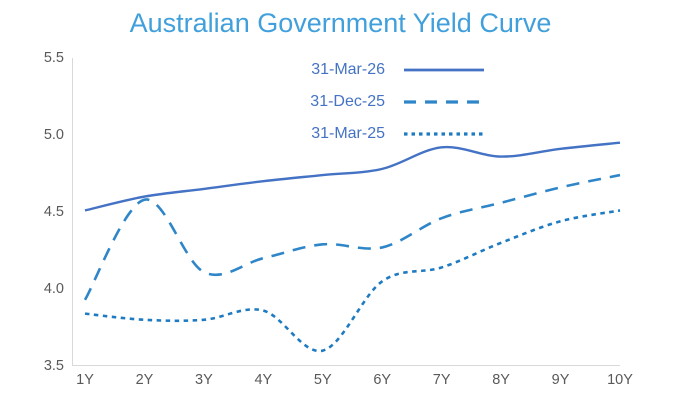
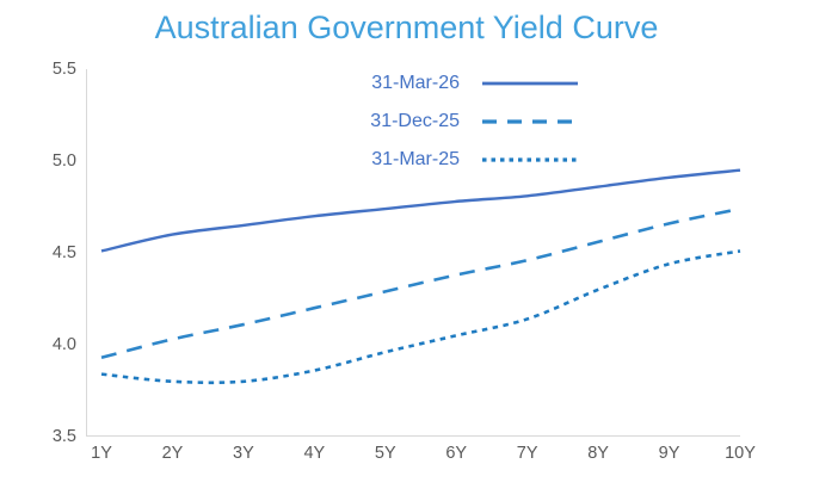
31-Dec-25/2Y: 4.58 -> 4.03
31-Mar-25/5Y: 3.60 -> 3.96
31-Dec-25/6Y: 4.27 -> 4.38
31-Mar-26/7Y: 4.92 -> 4.81
